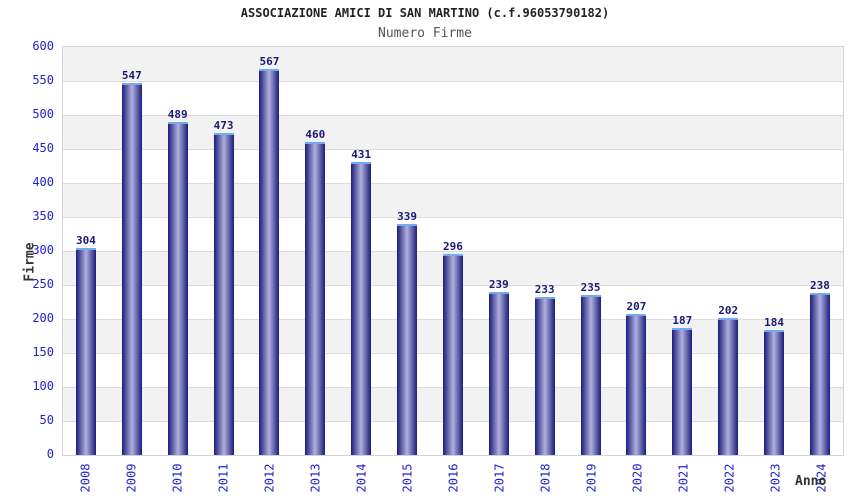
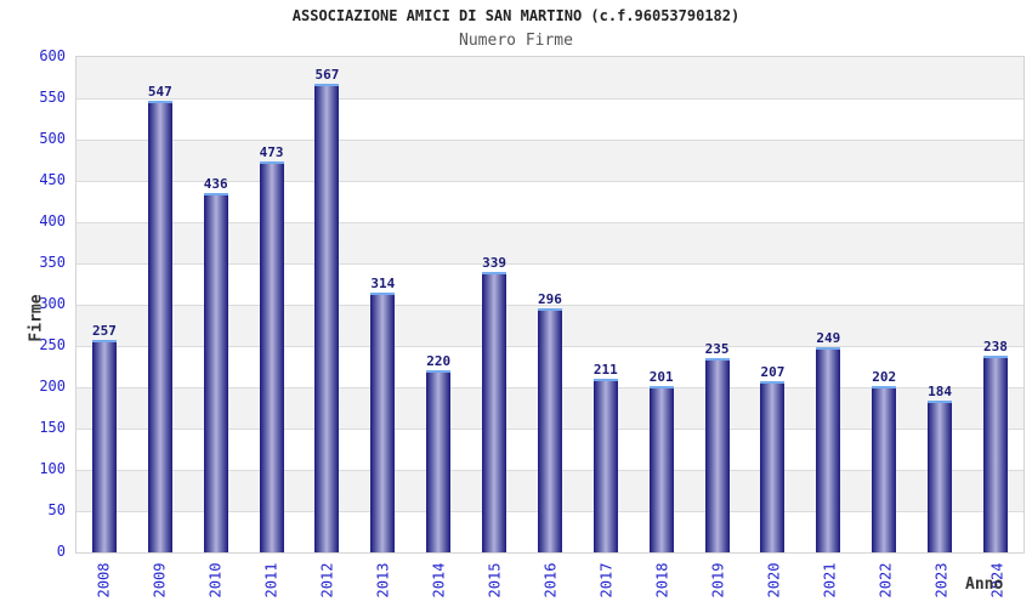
2008: 304 -> 257
2010: 489 -> 436
2013: 460 -> 314
2014: 431 -> 220
2017: 239 -> 211
2018: 233 -> 201
2021: 187 -> 249
